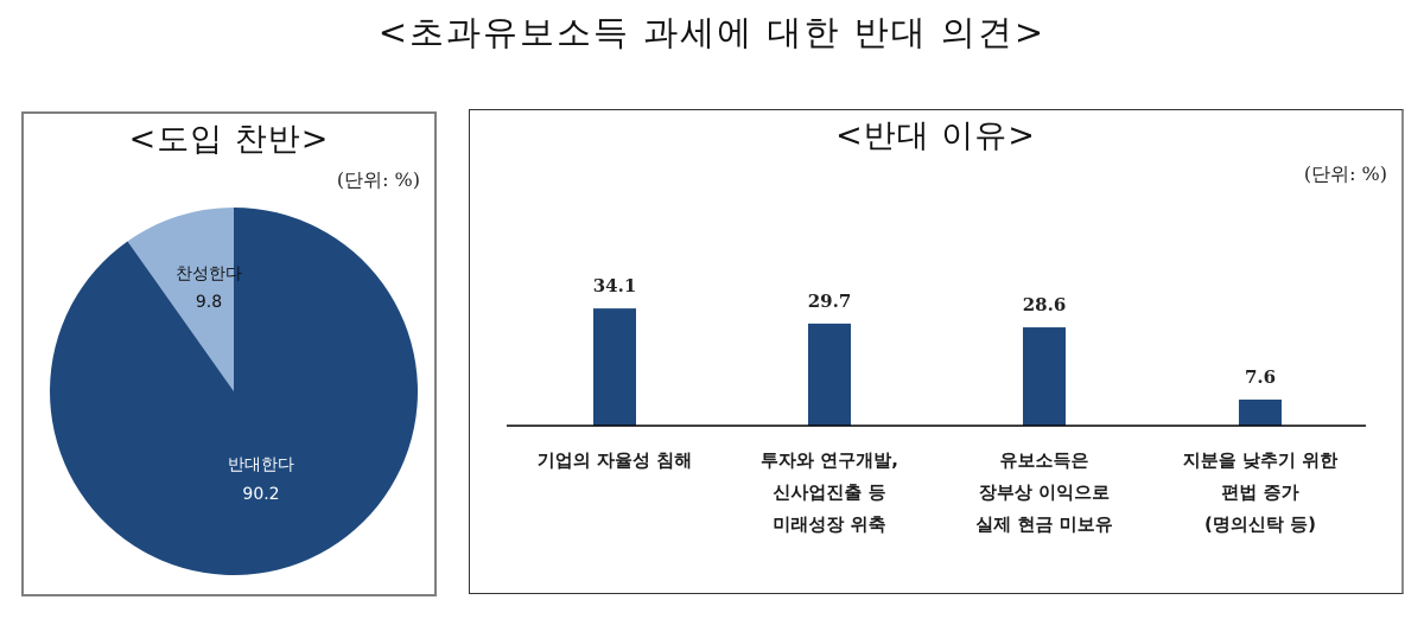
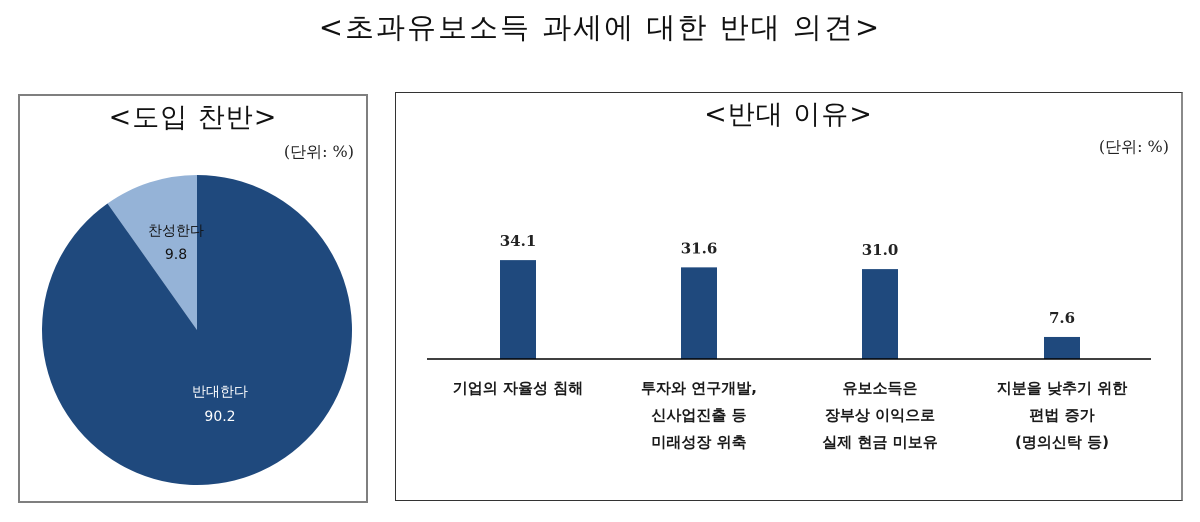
<반대 이유>/투자와 연구개발, 신사업진출 등 미래성장 위축: 29.7 -> 31.6
<반대 이유>/유보소득은 장부상 이익으로 실제 현금 미보유: 28.6 -> 31.0
